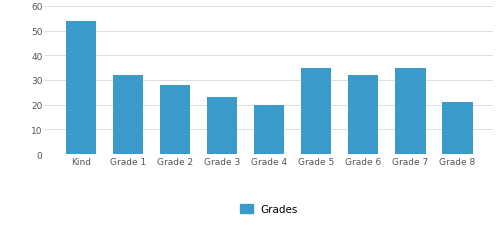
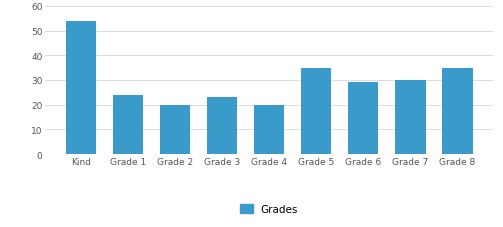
Grade 1: 32 -> 24
Grade 2: 28 -> 20
Grade 6: 32 -> 29
Grade 7: 35 -> 30
Grade 8: 21 -> 35
